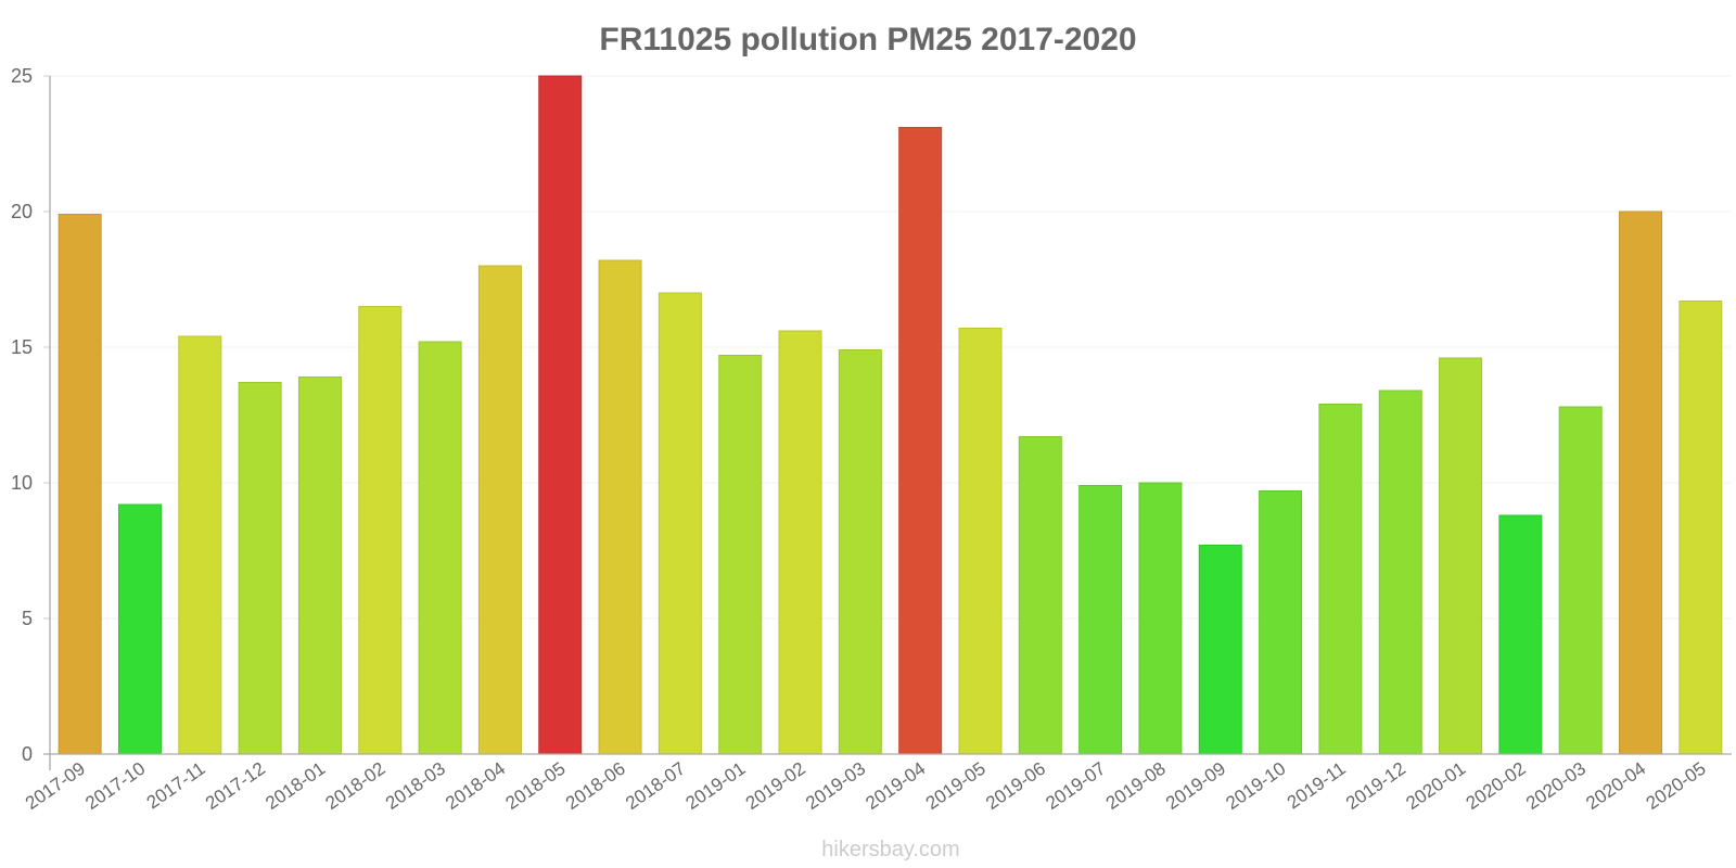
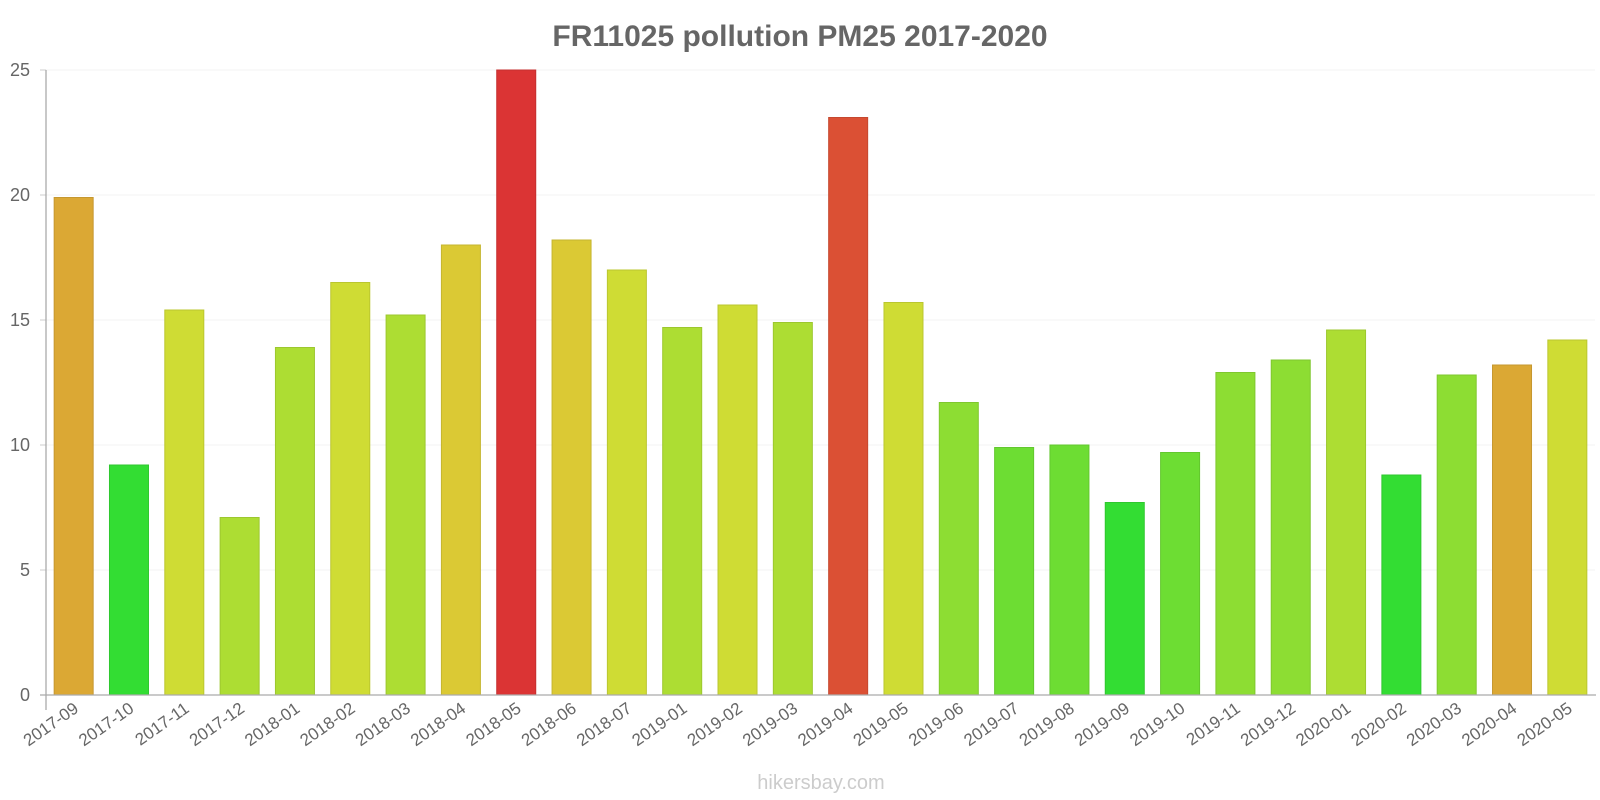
2017-12: 13.7 -> 7.1
2020-04: 20.0 -> 13.2
2020-05: 16.7 -> 14.2
